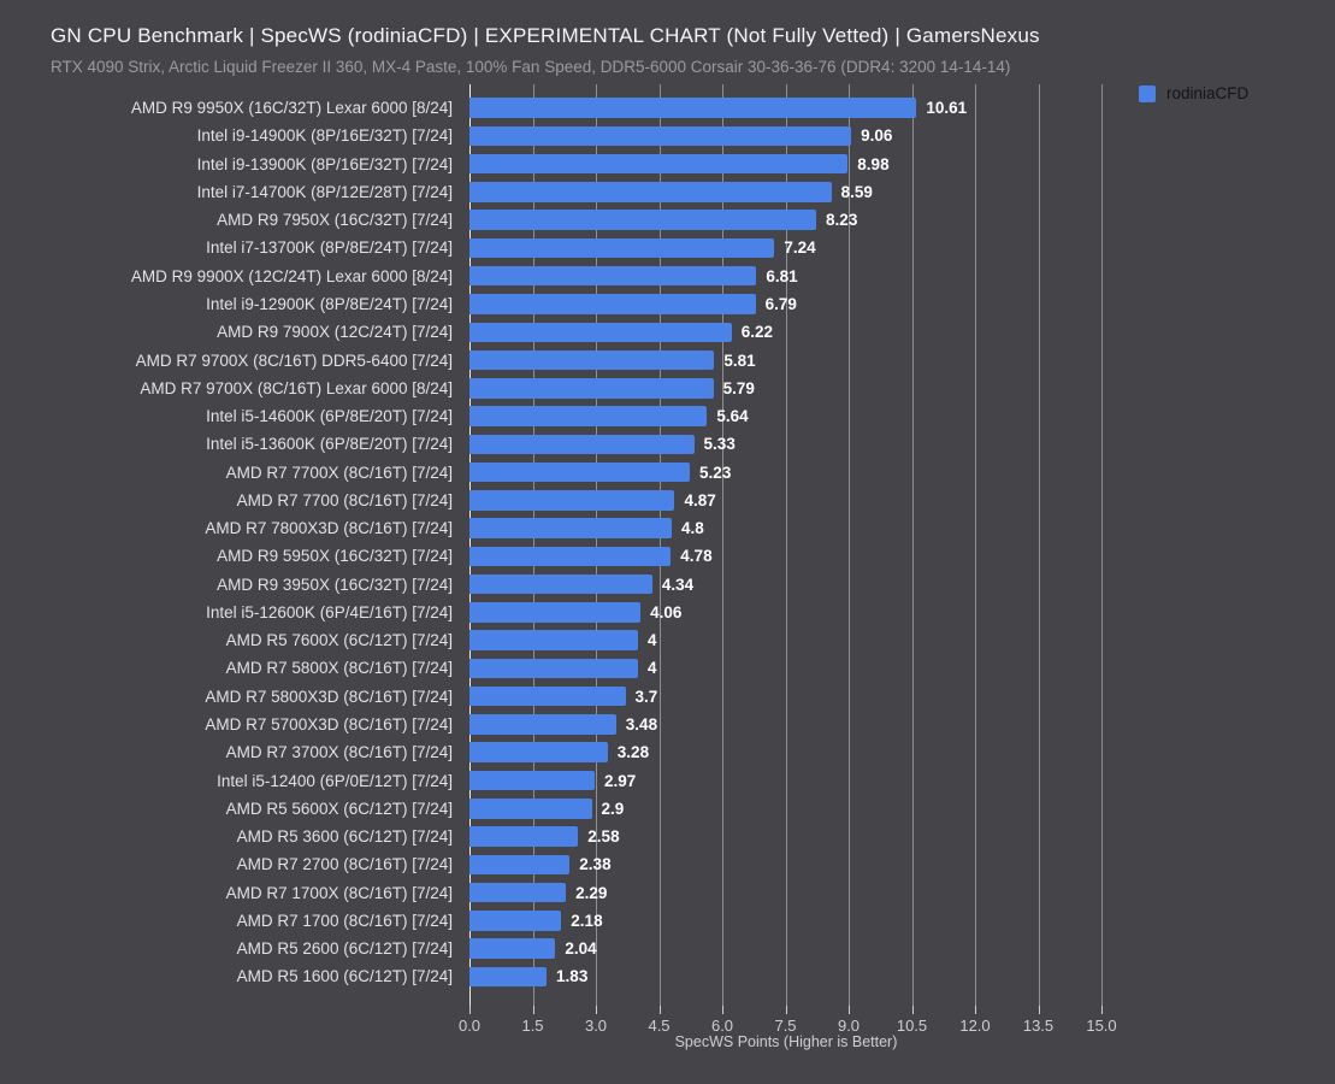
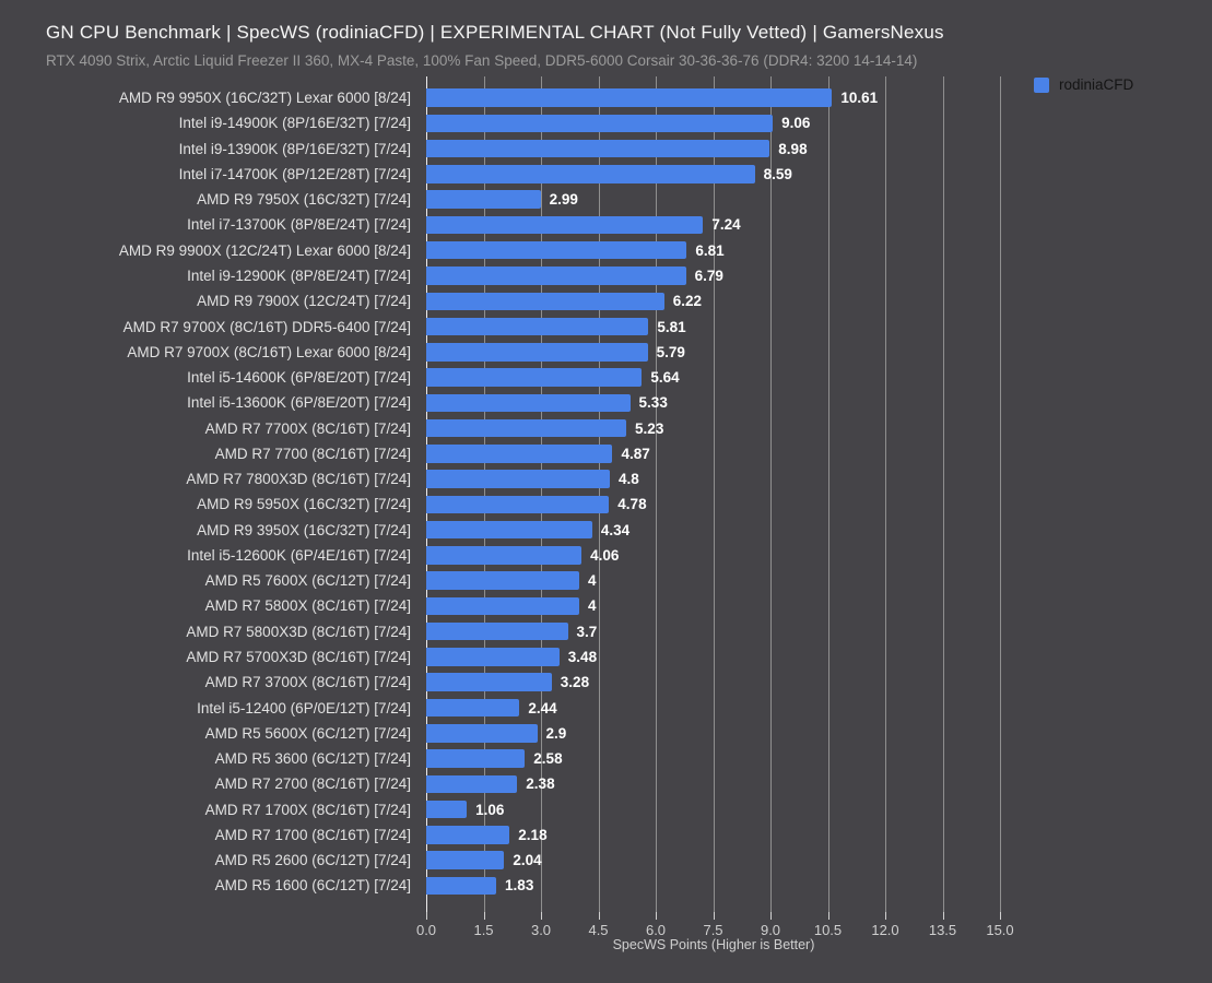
AMD R9 7950X (16C/32T) [7/24]: 8.23 -> 2.99
Intel i5-12400 (6P/0E/12T) [7/24]: 2.97 -> 2.44
AMD R7 1700X (8C/16T) [7/24]: 2.29 -> 1.06
